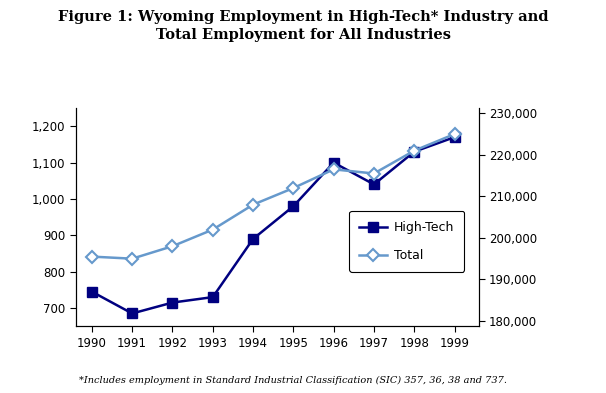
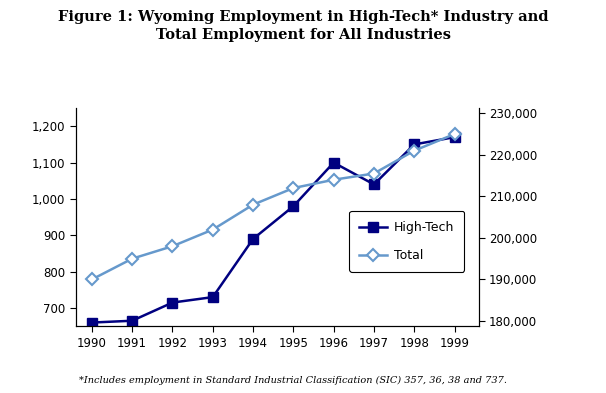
High-Tech/1990: 745 -> 660
Total/1990: 195,500 -> 190,000
High-Tech/1991: 685 -> 665
Total/1996: 216,500 -> 214,000
High-Tech/1998: 1,130 -> 1,150
